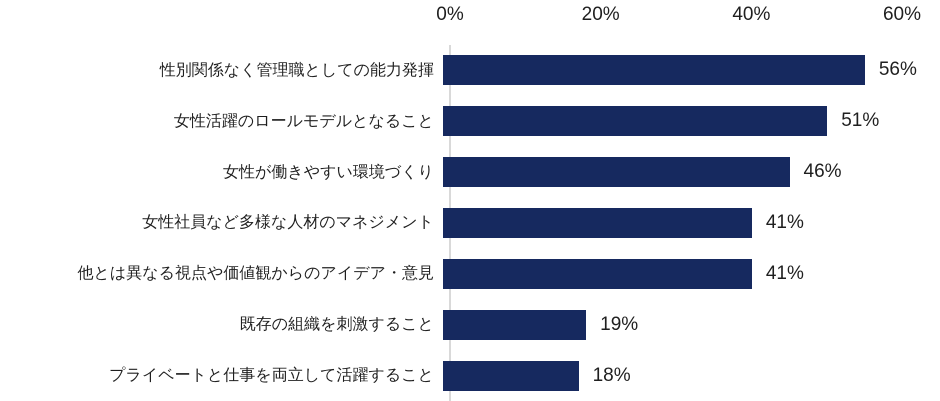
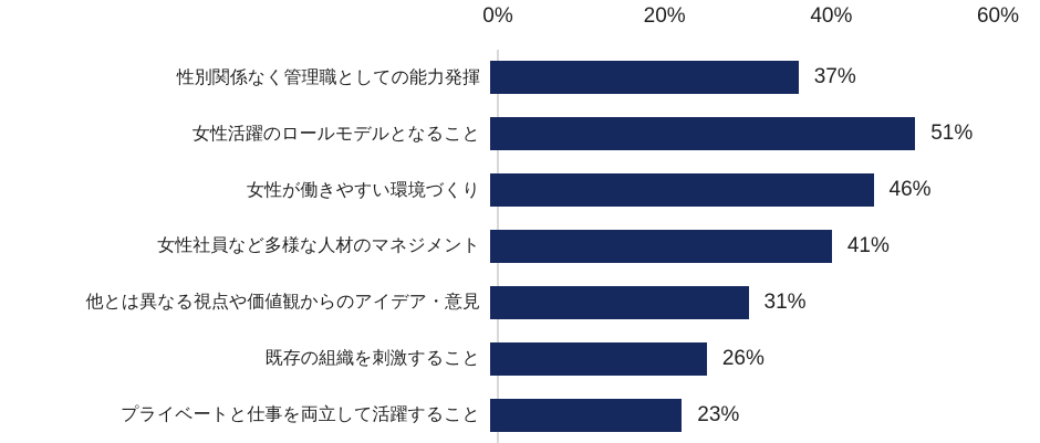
性別関係なく管理職としての能力発揮: 56% -> 37%
他とは異なる視点や価値観からのアイデア・意見: 41% -> 31%
既存の組織を刺激すること: 19% -> 26%
プライベートと仕事を両立して活躍すること: 18% -> 23%
